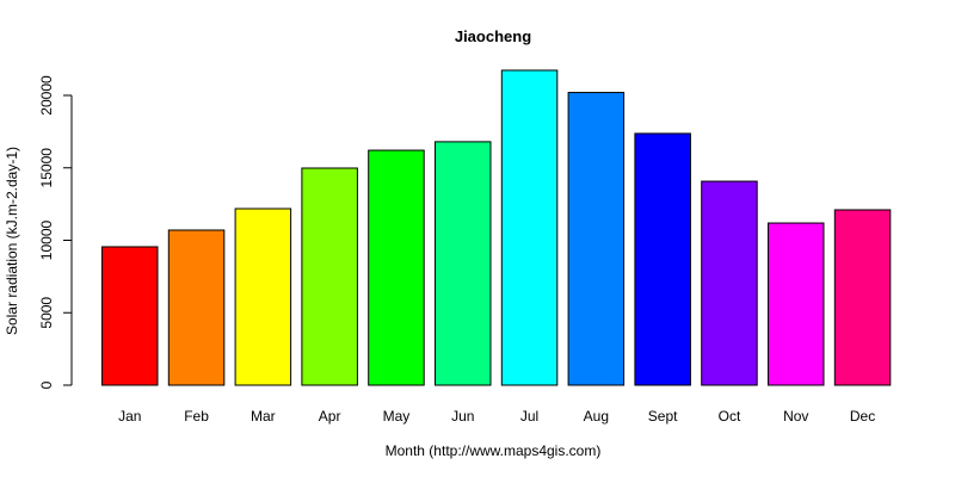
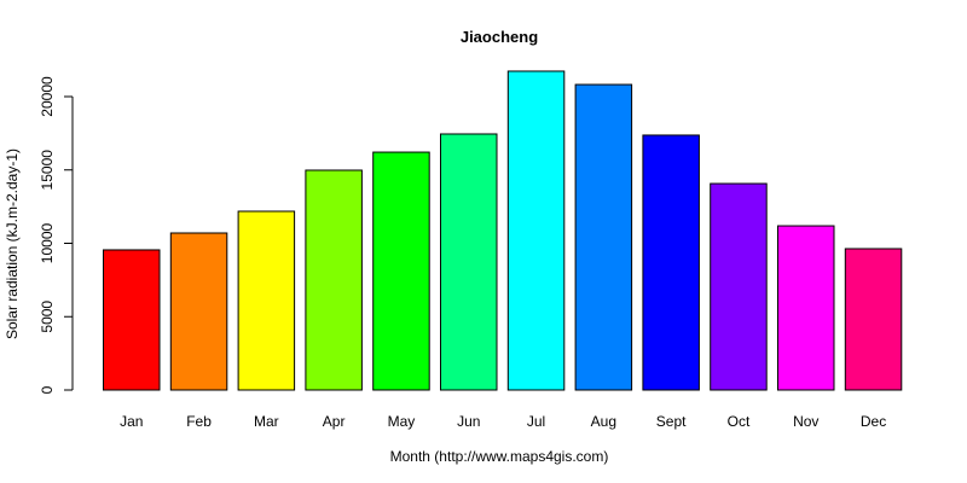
Jun: 16800 -> 17400
Aug: 20200 -> 20800
Dec: 12100 -> 9600
